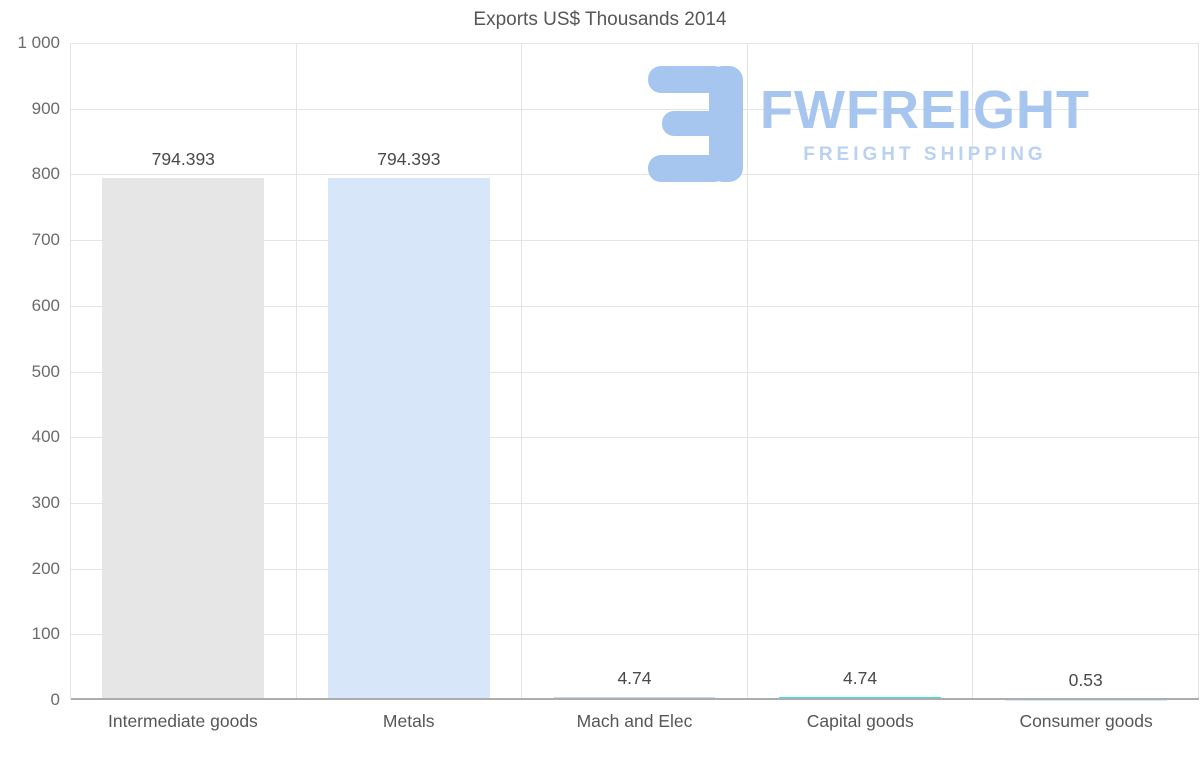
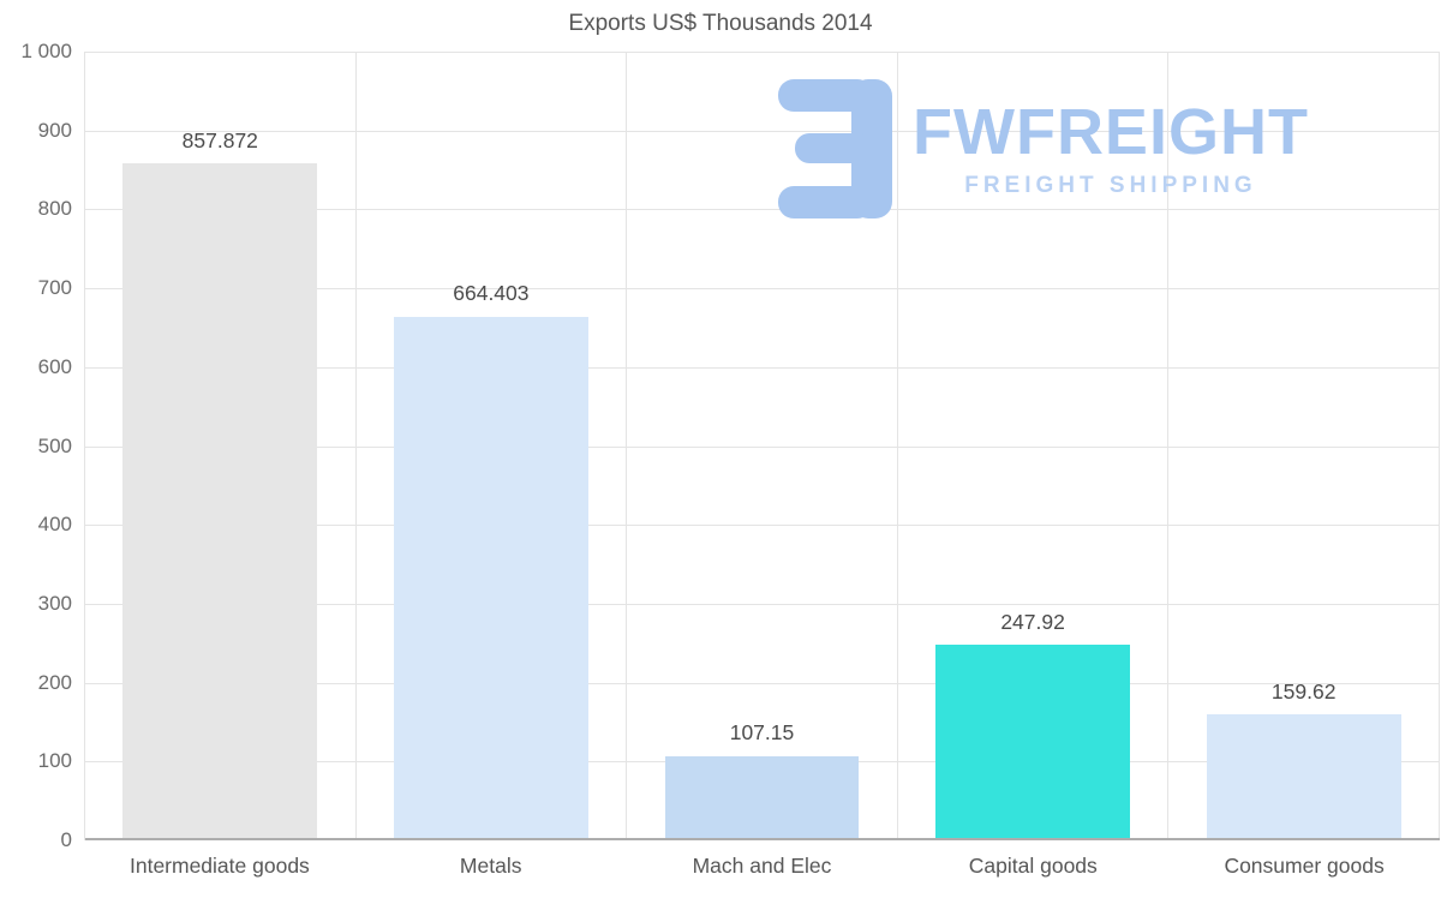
Intermediate goods: 794.393 -> 857.872
Metals: 794.393 -> 664.403
Mach and Elec: 4.74 -> 107.15
Capital goods: 4.74 -> 247.92
Consumer goods: 0.53 -> 159.62
